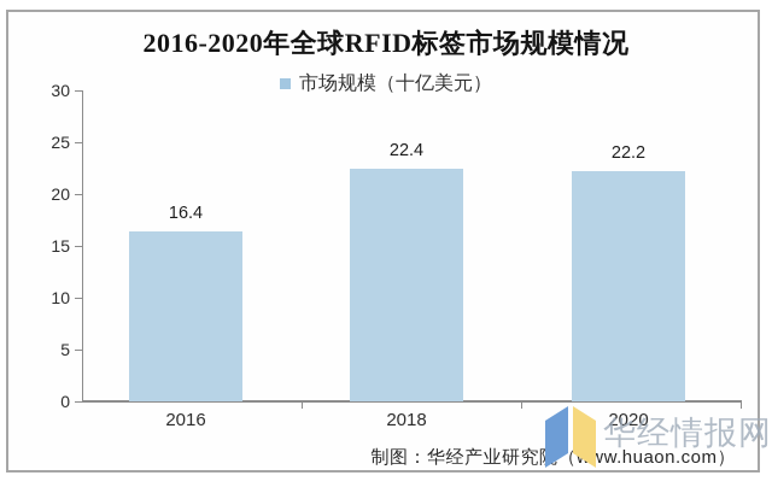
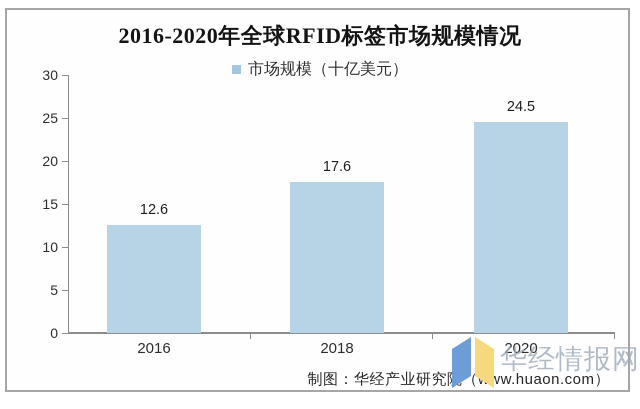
2016: 16.4 -> 12.6
2018: 22.4 -> 17.6
2020: 22.2 -> 24.5
